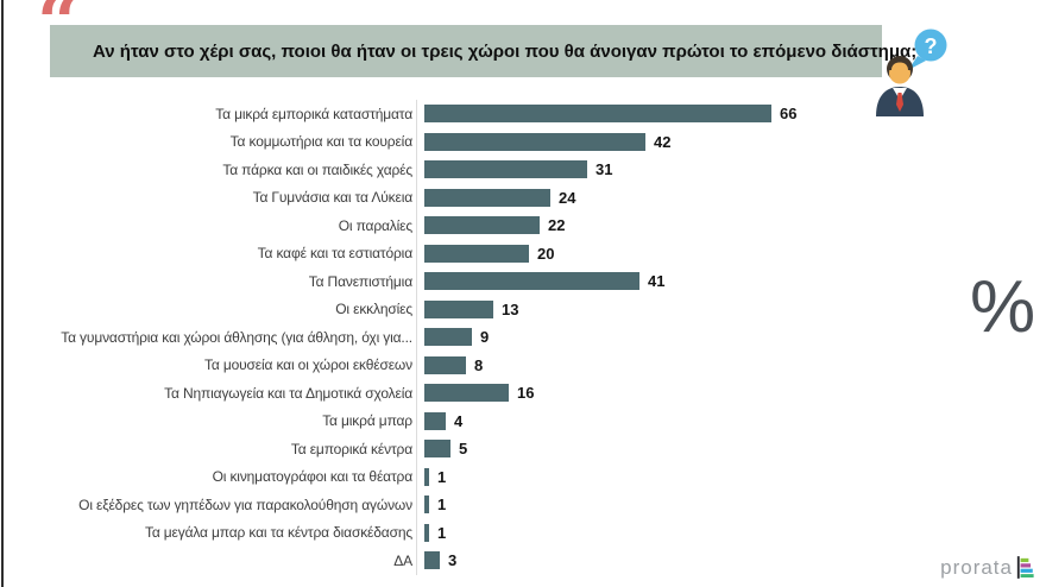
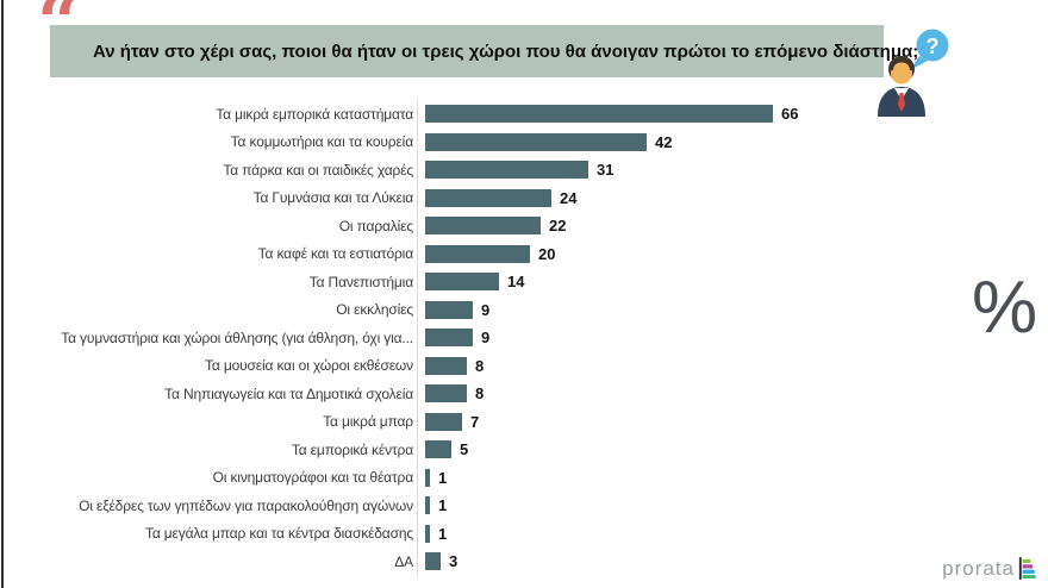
Τα Πανεπιστήμια: 41 -> 14
Οι εκκλησίες: 13 -> 9
Τα Νηπιαγωγεία και τα Δημοτικά σχολεία: 16 -> 8
Τα μικρά μπαρ: 4 -> 7
